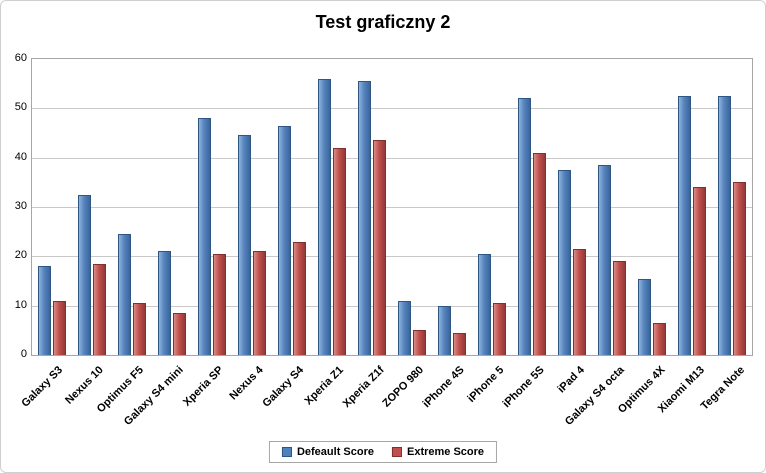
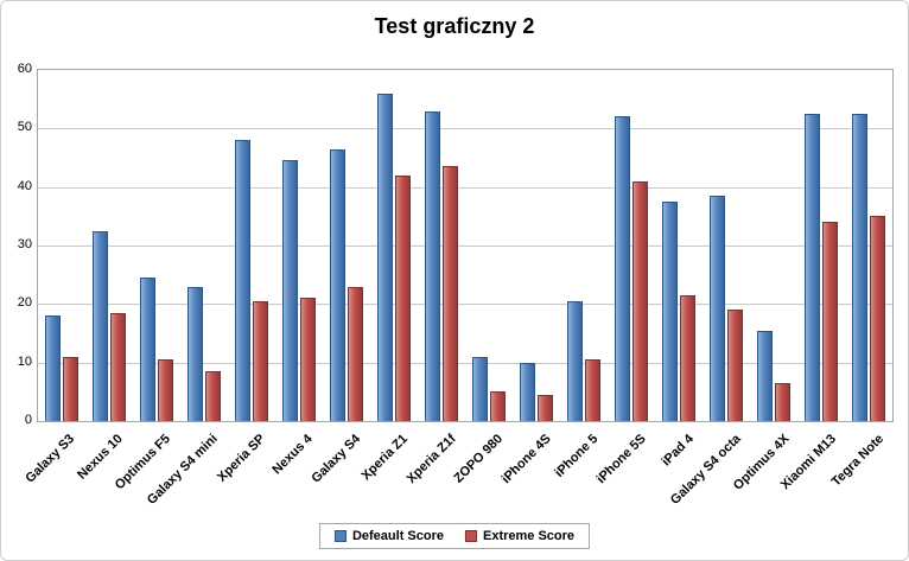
Defeault Score/Galaxy S4 mini: 21 -> 23
Defeault Score/Xperia Z1f: 56 -> 53
